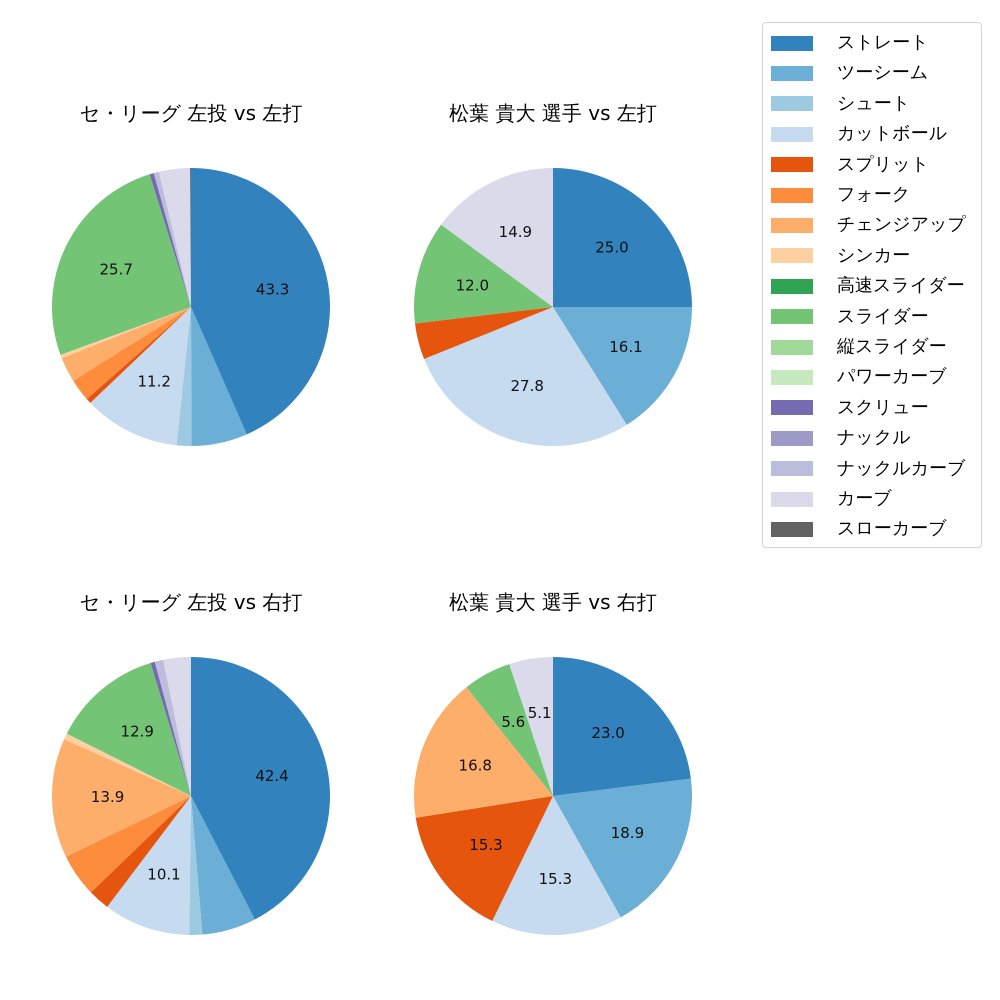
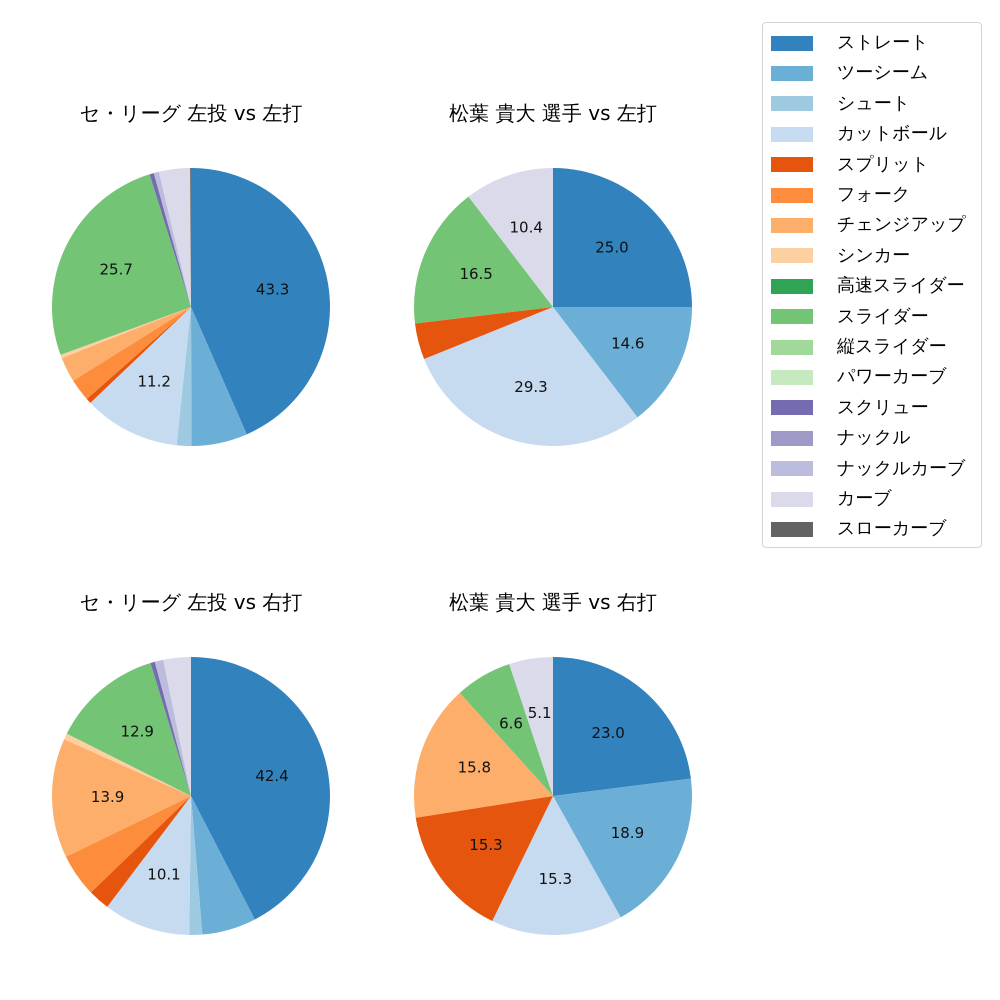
松葉 貴大 選手 vs 左打/ツーシーム: 16.1 -> 14.6
松葉 貴大 選手 vs 左打/カットボール: 27.8 -> 29.3
松葉 貴大 選手 vs 左打/スライダー: 12.0 -> 16.5
松葉 貴大 選手 vs 左打/カーブ: 14.9 -> 10.4
松葉 貴大 選手 vs 右打/チェンジアップ: 16.8 -> 15.8
松葉 貴大 選手 vs 右打/スライダー: 5.6 -> 6.6
